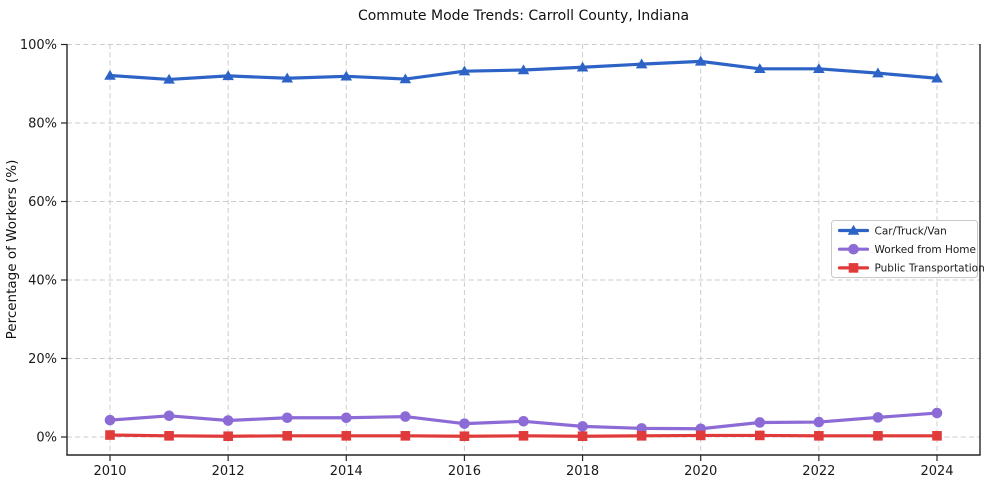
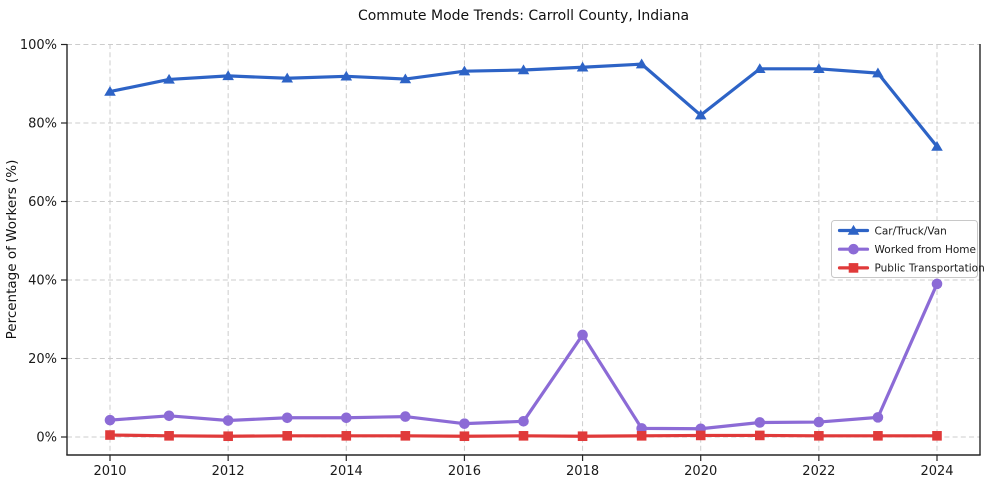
Car/Truck/Van/2010: 92% -> 88%
Worked from Home/2018: 3% -> 26%
Car/Truck/Van/2020: 96% -> 82%
Car/Truck/Van/2024: 91% -> 74%
Worked from Home/2024: 6% -> 39%
